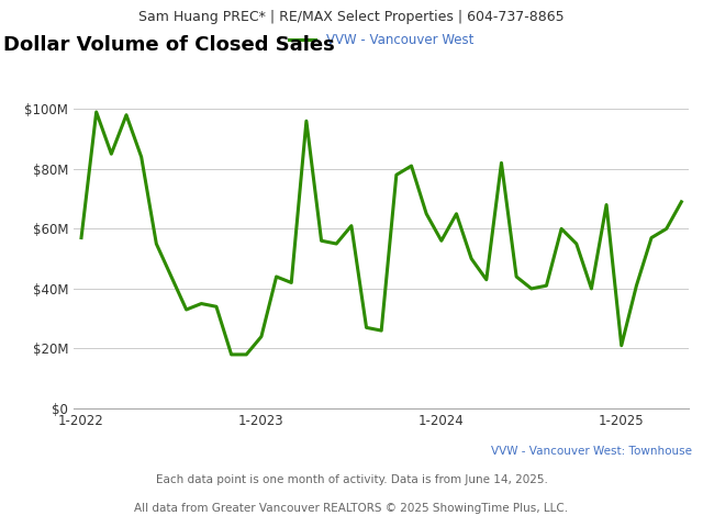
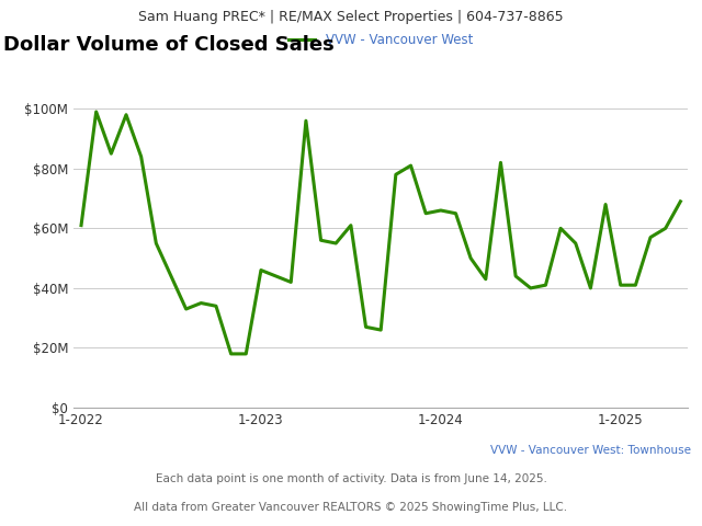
1-2022: $57M -> $61M
1-2023: $24M -> $46M
1-2024: $56M -> $66M
1-2025: $21M -> $41M
